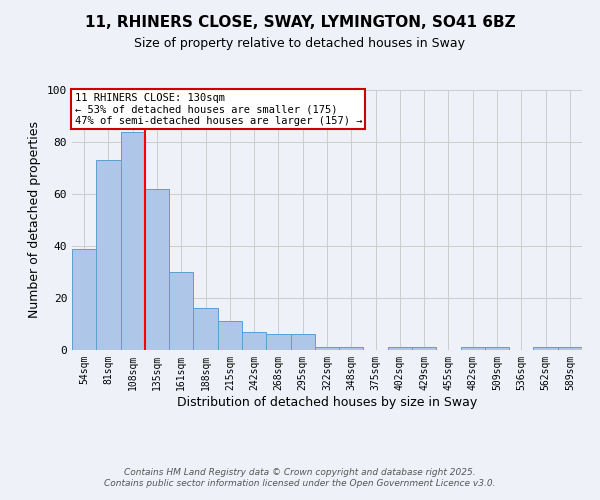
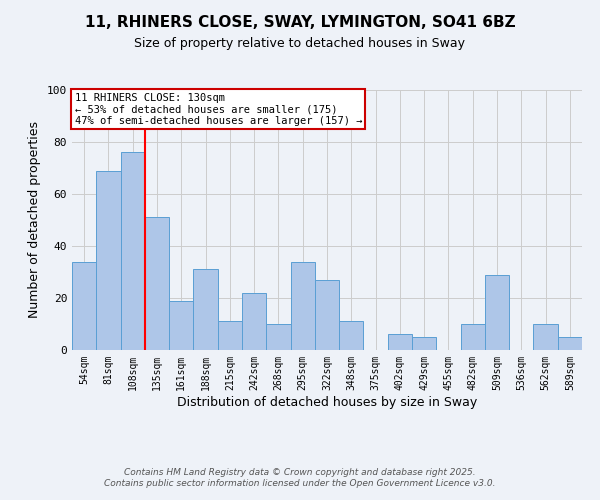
54sqm: 39 -> 34
81sqm: 73 -> 69
108sqm: 84 -> 76
135sqm: 62 -> 51
161sqm: 30 -> 19
188sqm: 16 -> 31
242sqm: 7 -> 22
268sqm: 6 -> 10
295sqm: 6 -> 34
322sqm: 1 -> 27
348sqm: 1 -> 11
402sqm: 1 -> 6
429sqm: 1 -> 5
482sqm: 1 -> 10
509sqm: 1 -> 29
562sqm: 1 -> 10
589sqm: 1 -> 5
